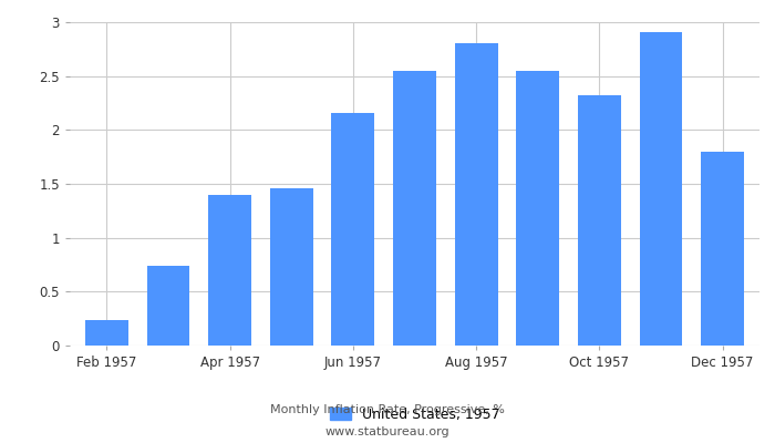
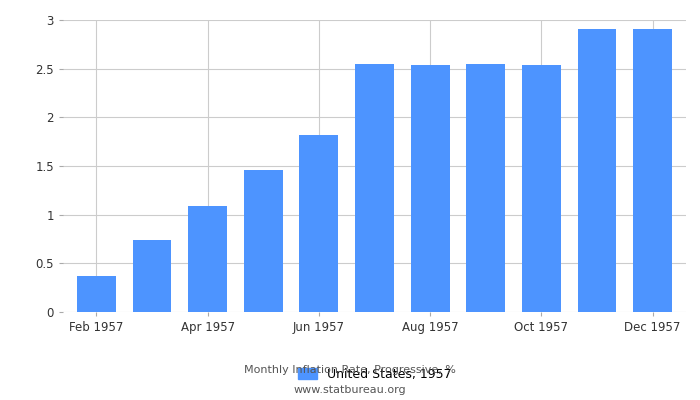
Feb 1957: 0.24 -> 0.37
Apr 1957: 1.40 -> 1.09
Jun 1957: 2.16 -> 1.82
Aug 1957: 2.80 -> 2.54
Oct 1957: 2.32 -> 2.54
Dec 1957: 1.80 -> 2.91
